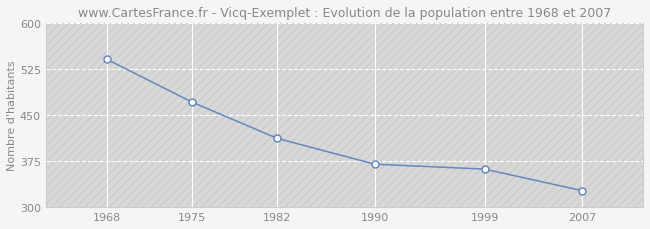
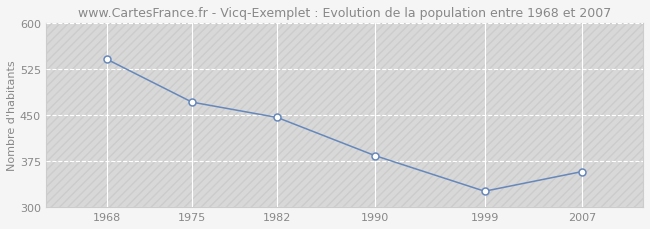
1982: 412 -> 446
1990: 370 -> 384
1999: 362 -> 326
2007: 327 -> 358
